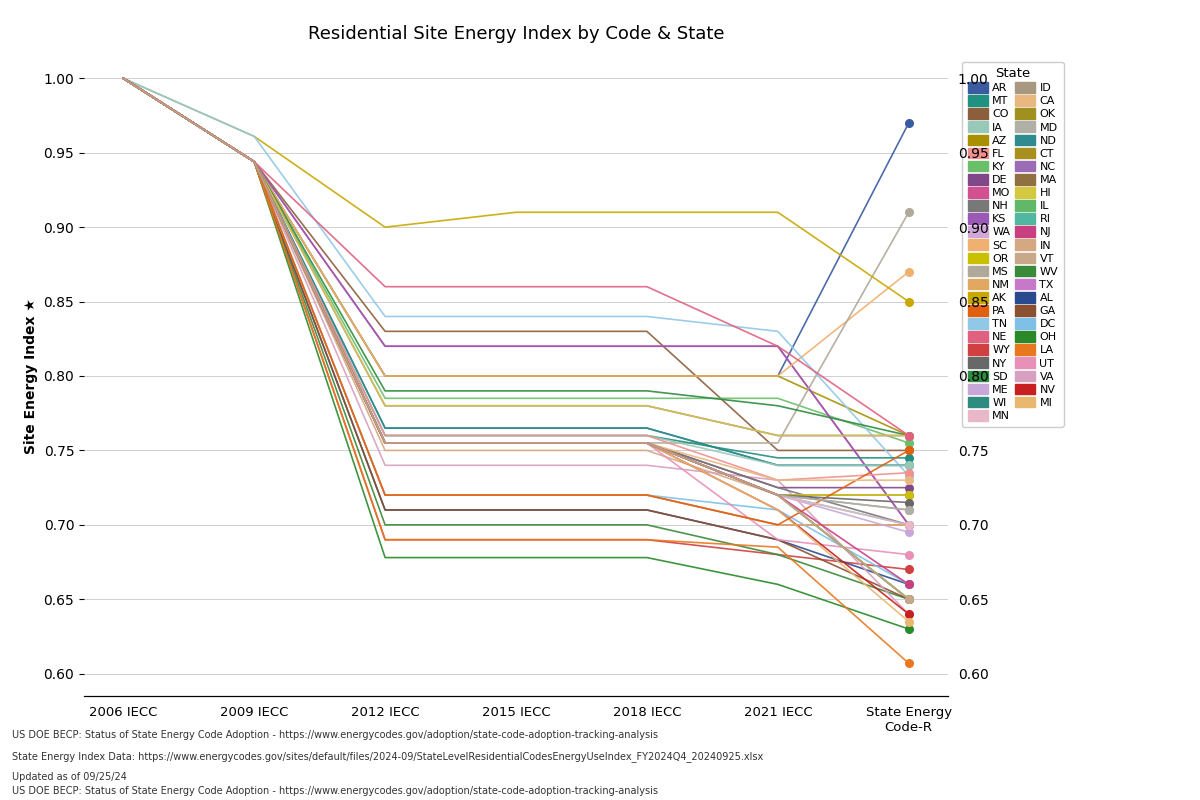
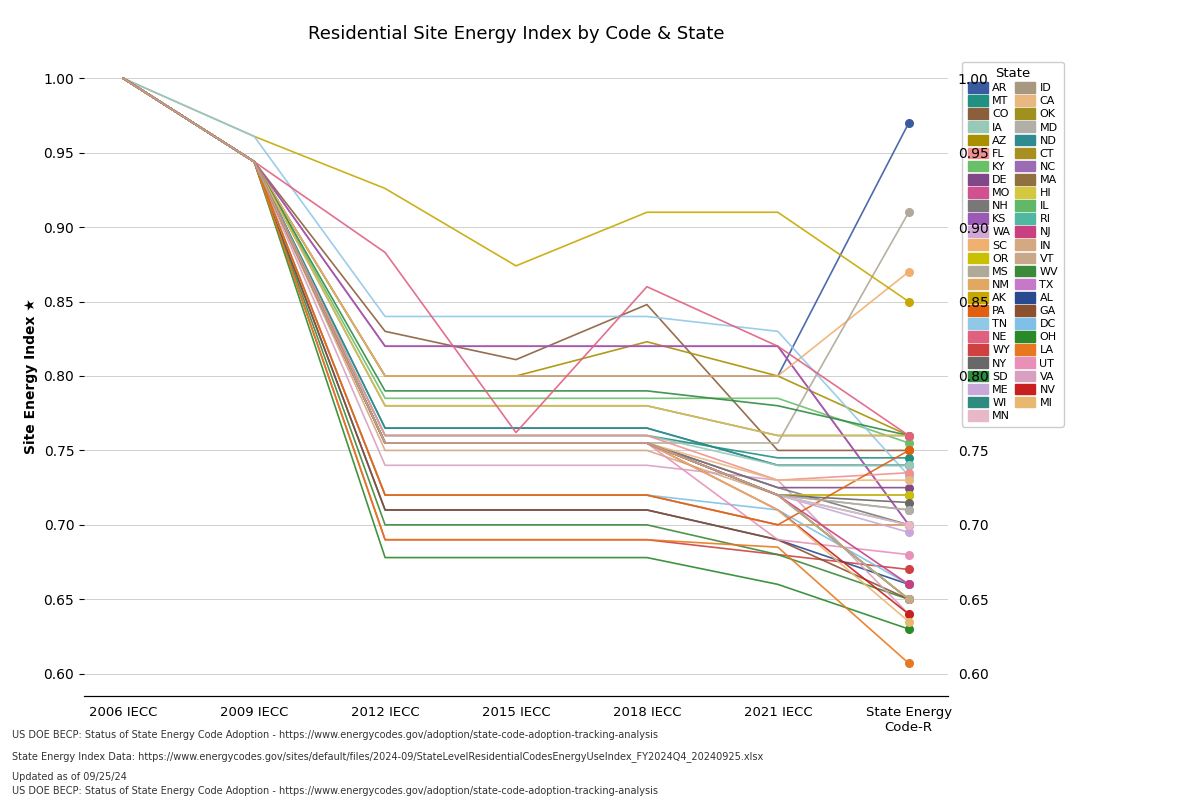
AK/2012 IECC: 0.900 -> 0.926
NE/2012 IECC: 0.860 -> 0.883
CO/2015 IECC: 0.830 -> 0.811
AK/2015 IECC: 0.910 -> 0.874
NE/2015 IECC: 0.860 -> 0.762
CO/2018 IECC: 0.830 -> 0.848
AZ/2018 IECC: 0.800 -> 0.823
